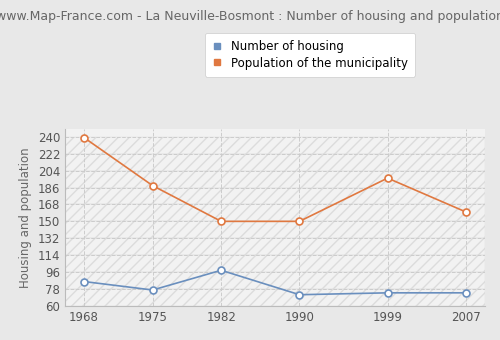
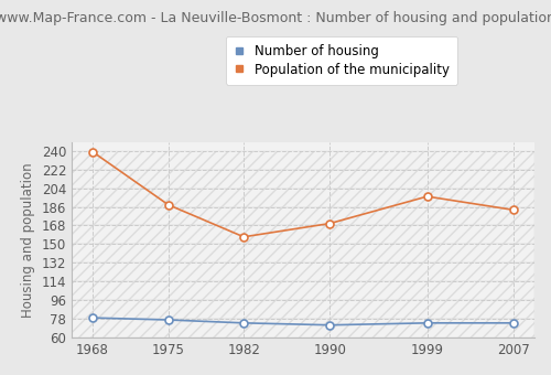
Number of housing/1968: 86 -> 79
Number of housing/1982: 98 -> 74
Population of the municipality/1982: 150 -> 157
Population of the municipality/1990: 150 -> 170
Population of the municipality/2007: 160 -> 183
